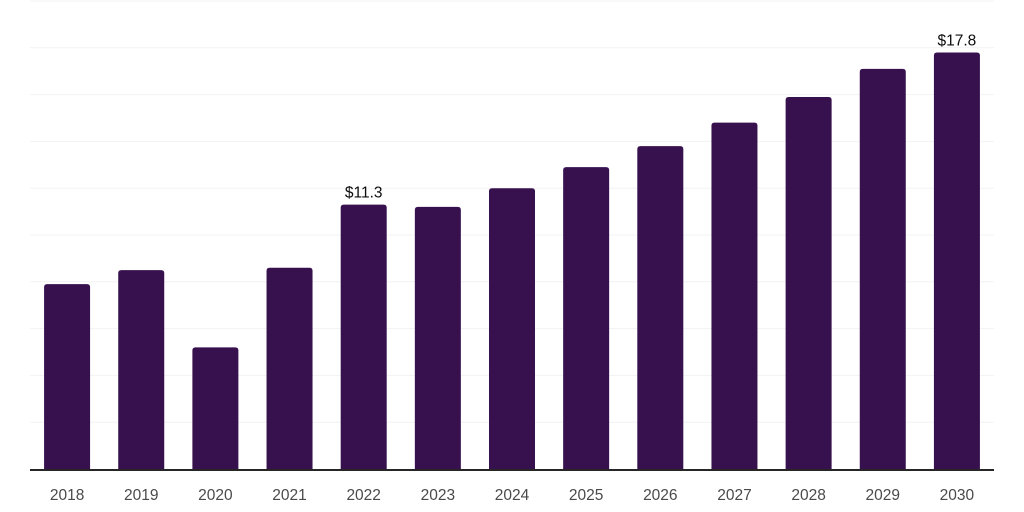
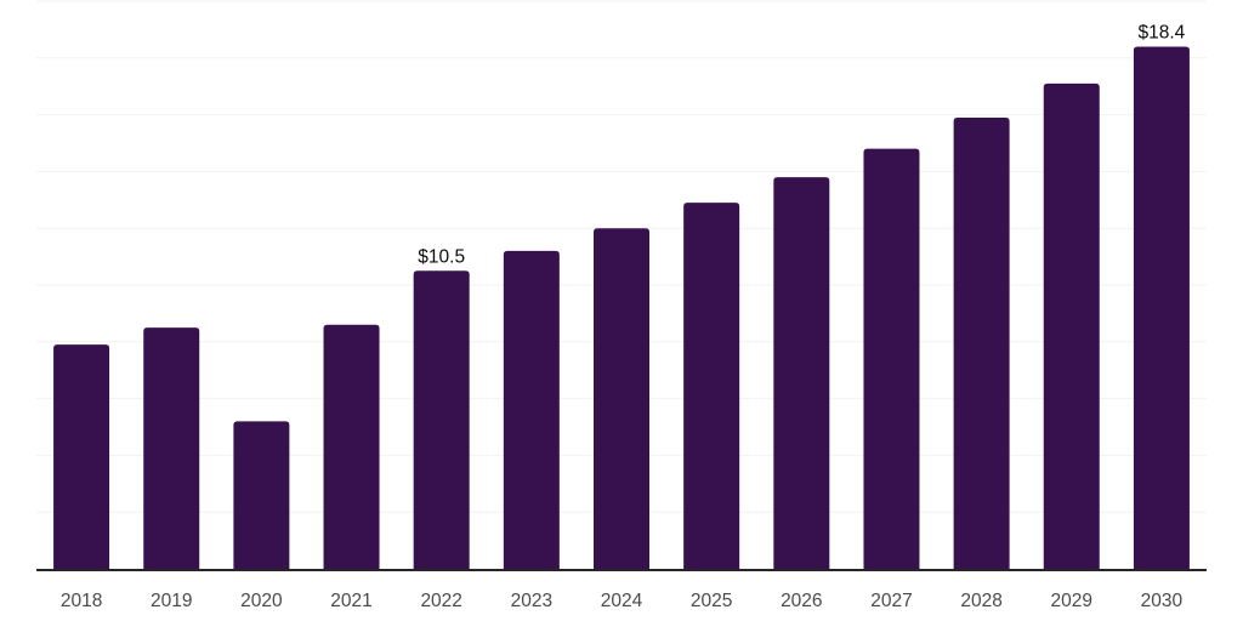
2022: $11.3 -> $10.5
2030: $17.8 -> $18.4
